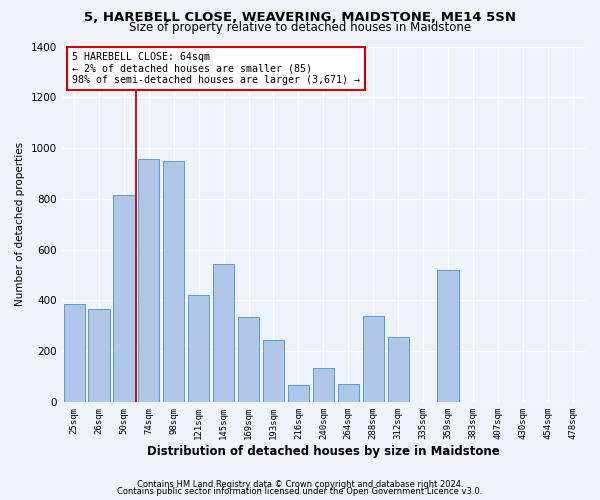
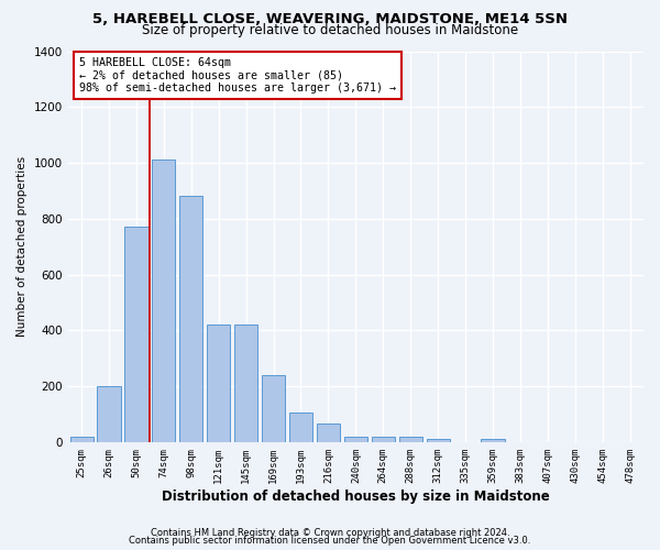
25sqm: 385 -> 20
26sqm: 365 -> 200
50sqm: 815 -> 770
74sqm: 955 -> 1010
98sqm: 950 -> 880
145sqm: 545 -> 420
169sqm: 335 -> 240
193sqm: 245 -> 105
240sqm: 135 -> 20
264sqm: 70 -> 18
288sqm: 340 -> 18
312sqm: 255 -> 12
359sqm: 520 -> 10
